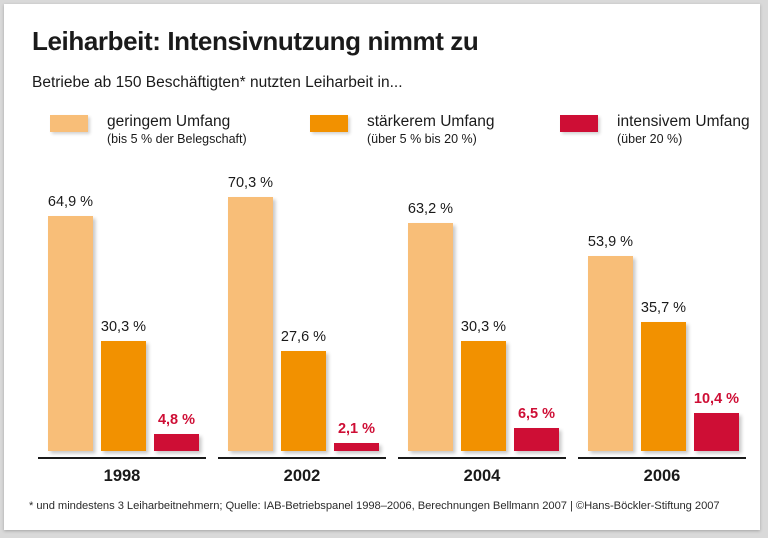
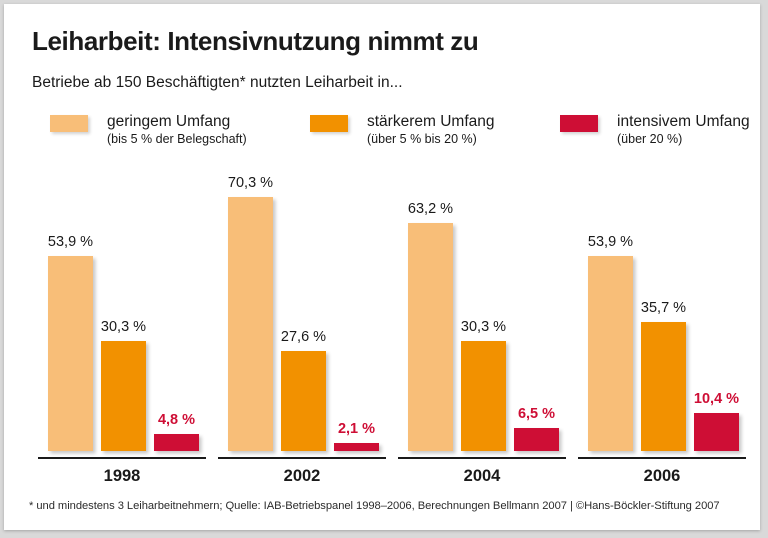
geringem Umfang/1998: 64,9 -> 53,9
